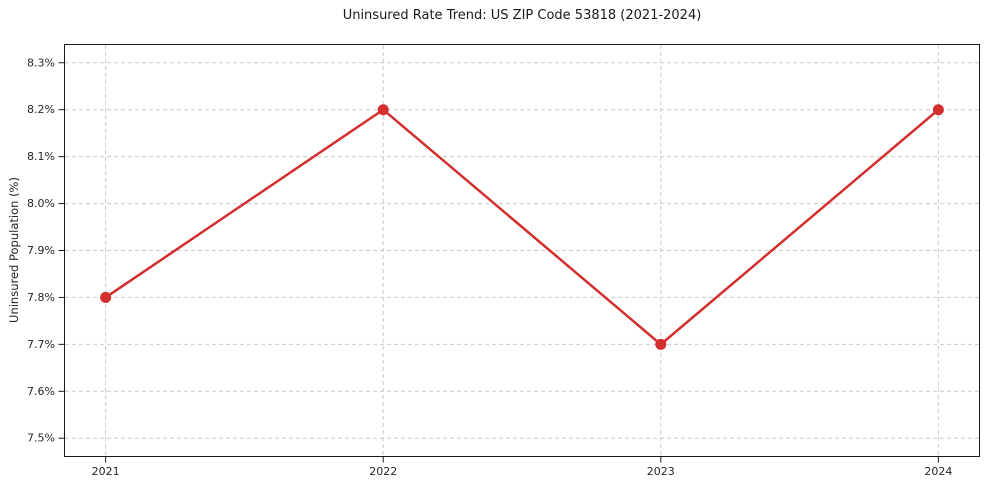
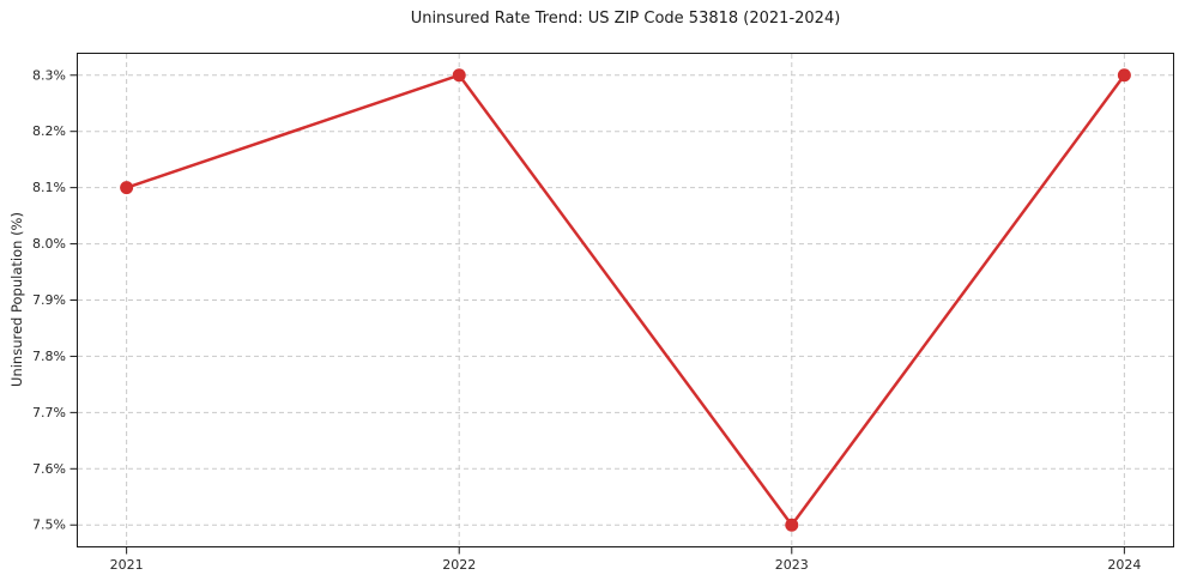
2021: 7.8% -> 8.1%
2022: 8.2% -> 8.3%
2023: 7.7% -> 7.5%
2024: 8.2% -> 8.3%
